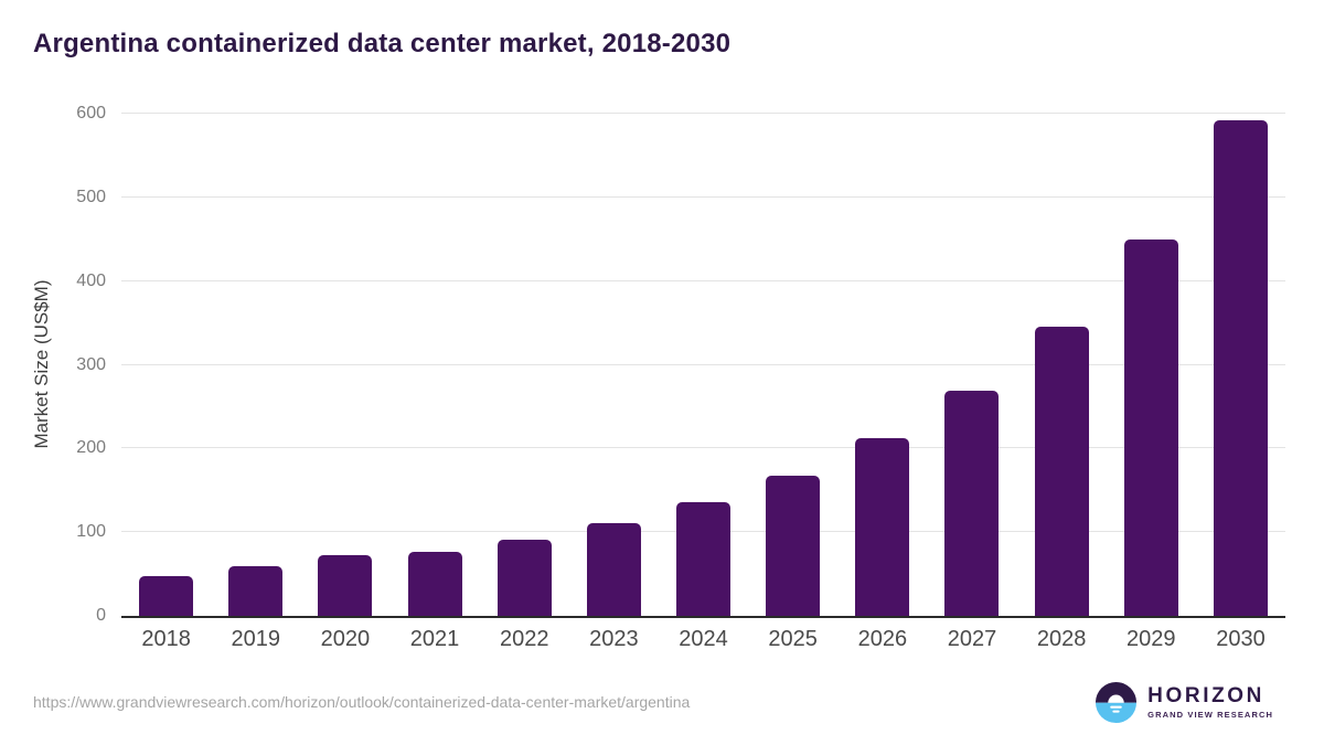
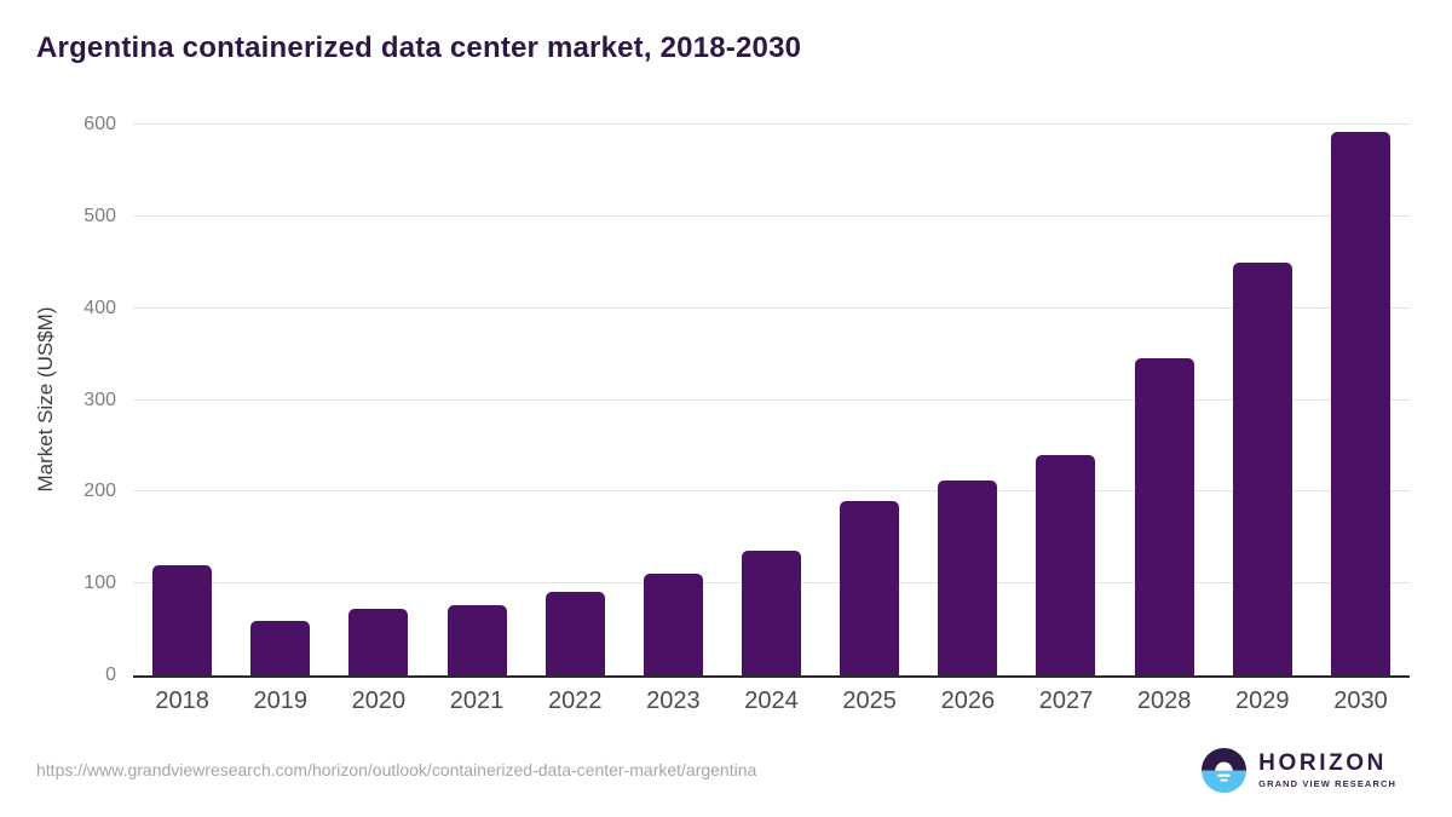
2018: 50 -> 120
2025: 170 -> 190
2027: 270 -> 240
